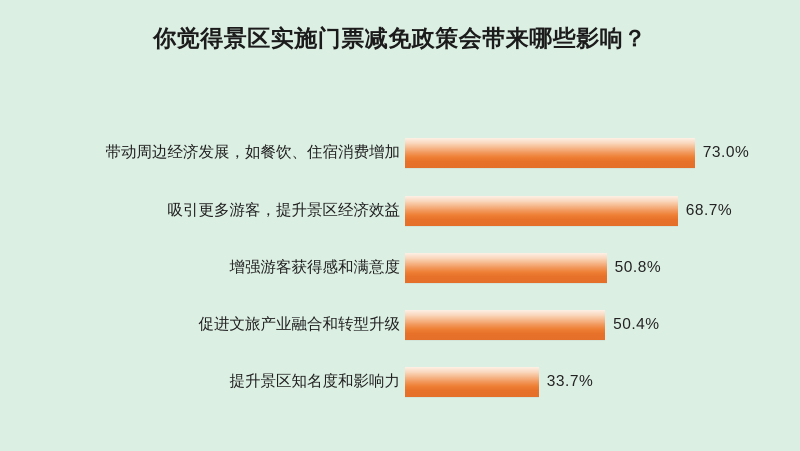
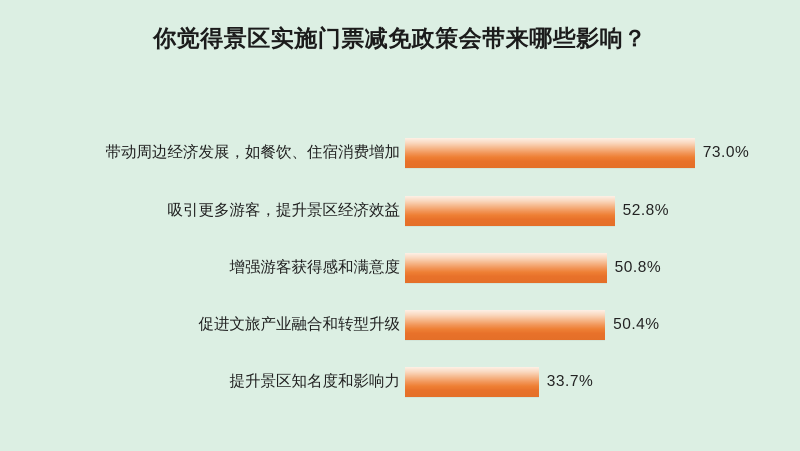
吸引更多游客，提升景区经济效益: 68.7% -> 52.8%
